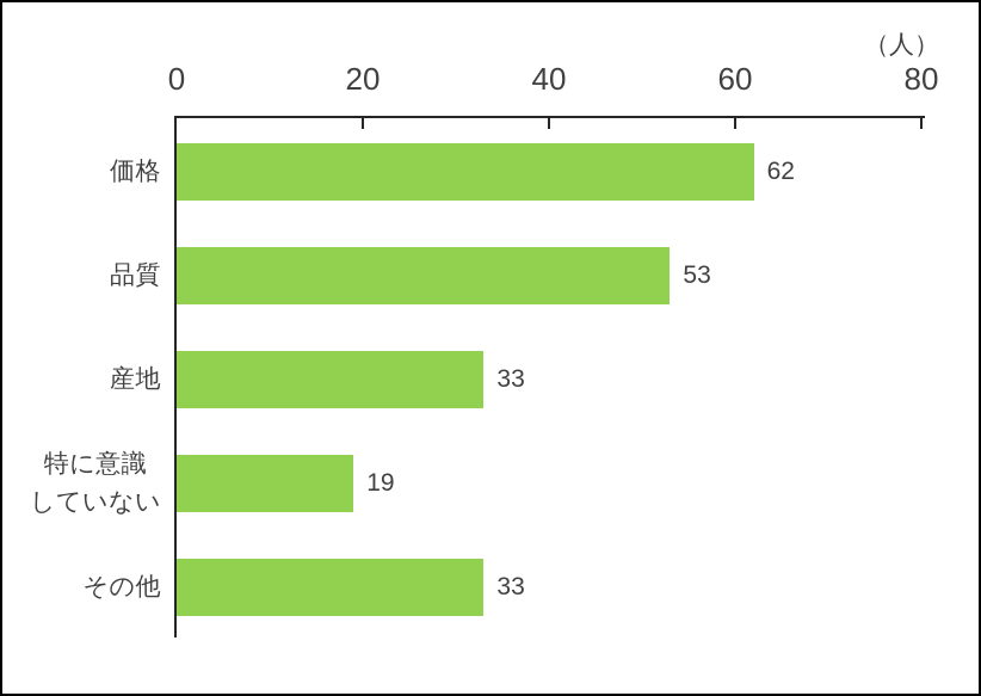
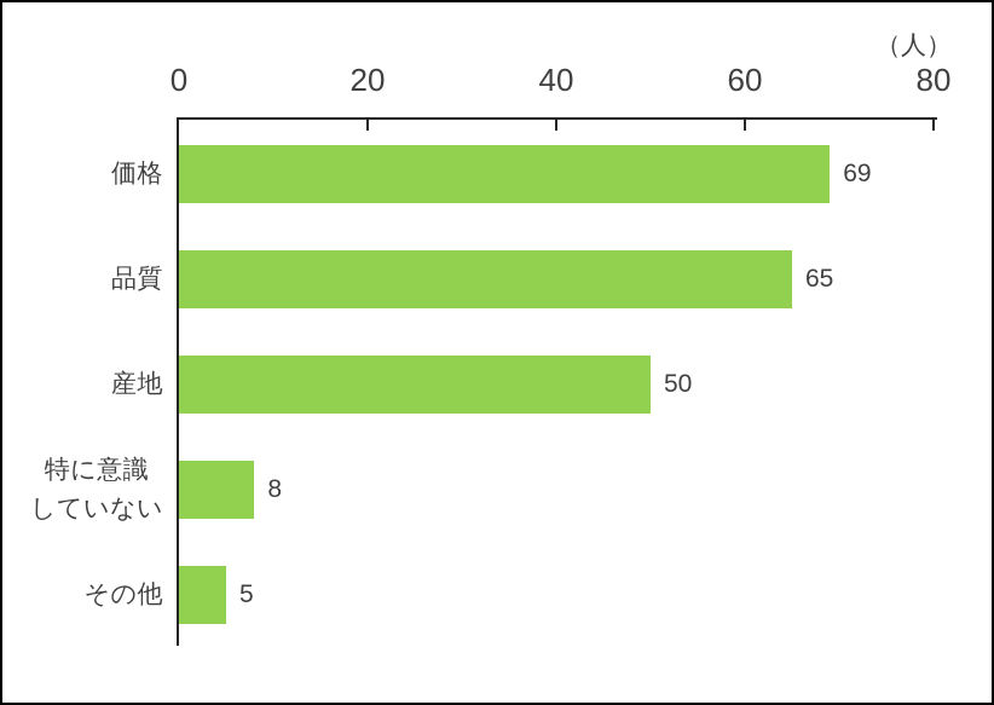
価格: 62 -> 69
品質: 53 -> 65
産地: 33 -> 50
特に意識 していない: 19 -> 8
その他: 33 -> 5
